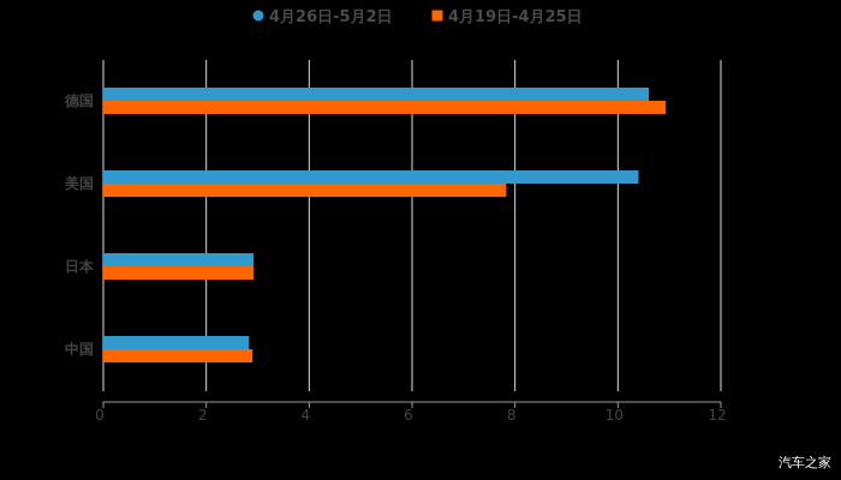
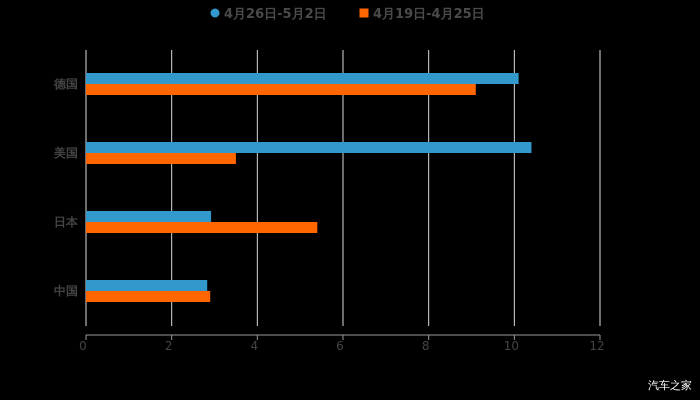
4月26日-5月2日/德国: 10.6 -> 10.1
4月19日-4月25日/德国: 10.9 -> 9.1
4月19日-4月25日/美国: 7.8 -> 3.5
4月19日-4月25日/日本: 2.9 -> 5.4
